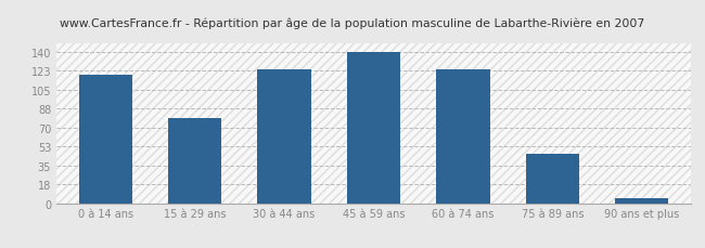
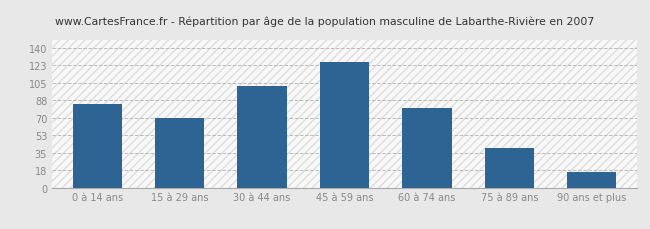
0 à 14 ans: 119 -> 84
15 à 29 ans: 79 -> 70
30 à 44 ans: 124 -> 102
45 à 59 ans: 140 -> 126
60 à 74 ans: 124 -> 80
75 à 89 ans: 46 -> 40
90 ans et plus: 5 -> 16
